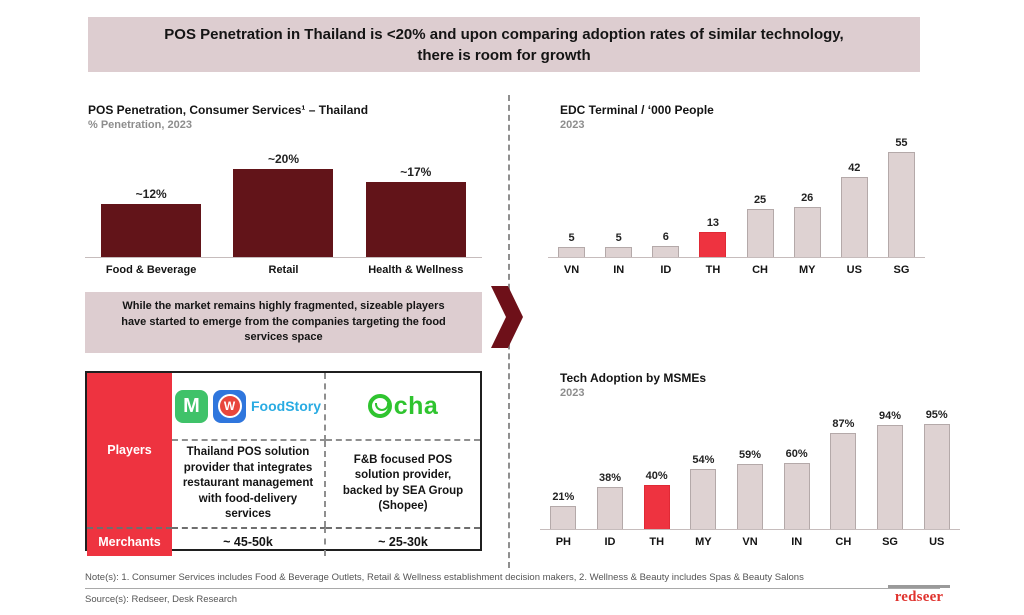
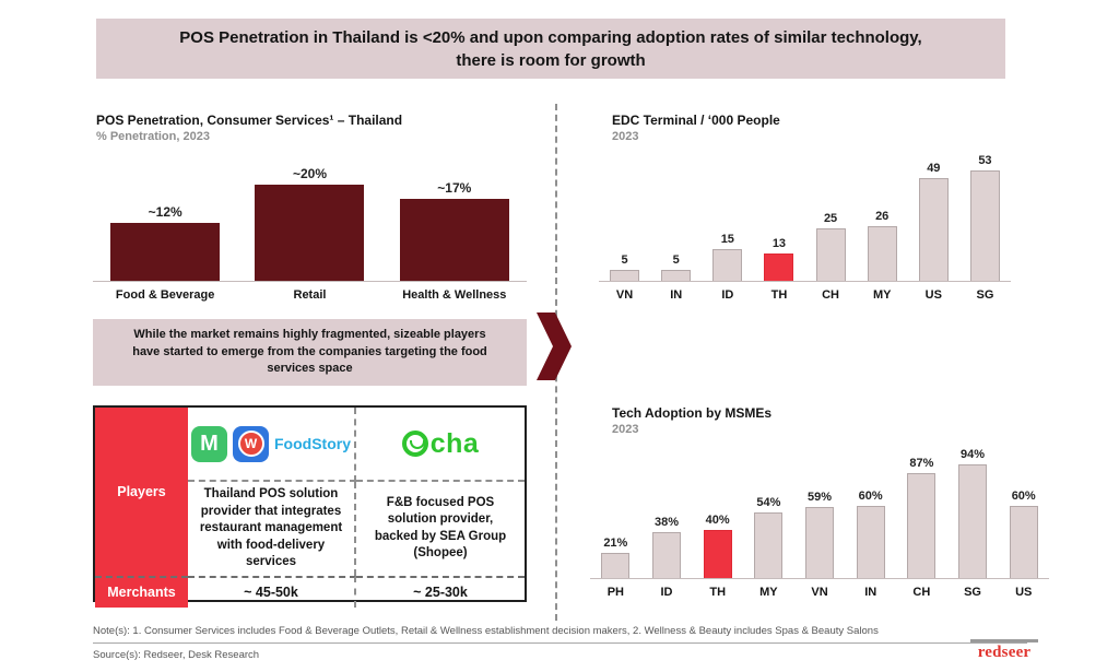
EDC Terminal / ‘000 People/ID: 6 -> 15
EDC Terminal / ‘000 People/US: 42 -> 49
EDC Terminal / ‘000 People/SG: 55 -> 53
Tech Adoption by MSMEs/US: 95% -> 60%
